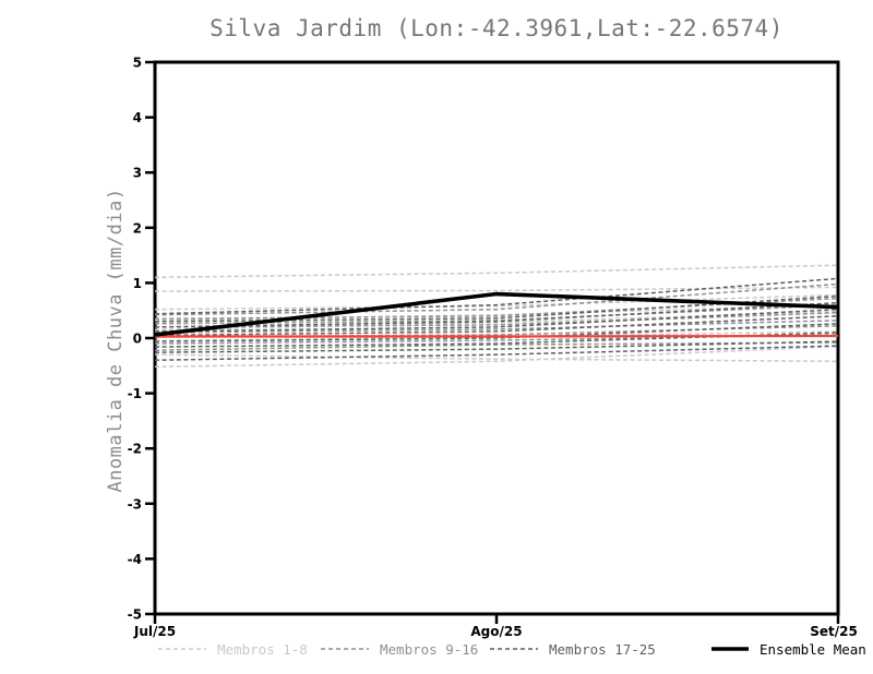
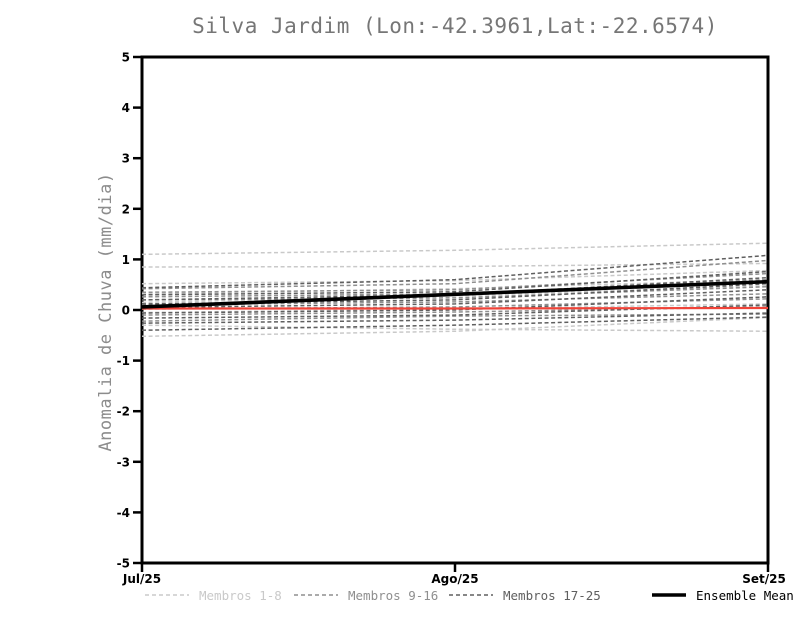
Ensemble Mean/1: 0.8 -> 0.3
